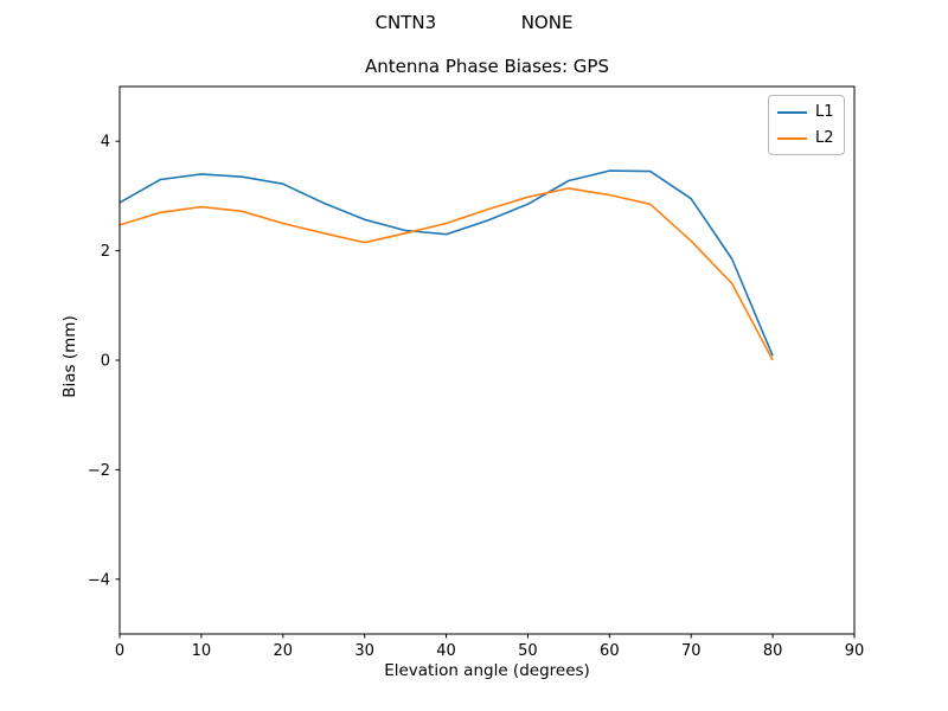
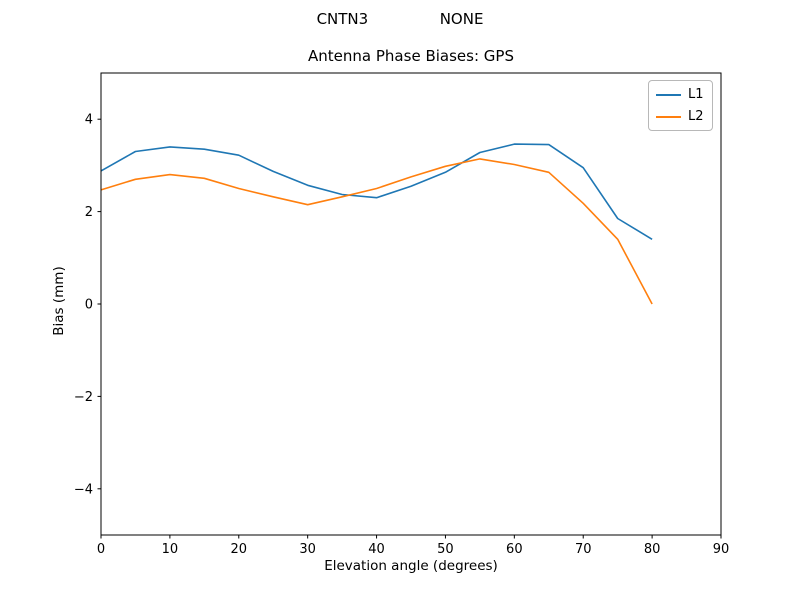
L1/80: 0.1 -> 1.4
